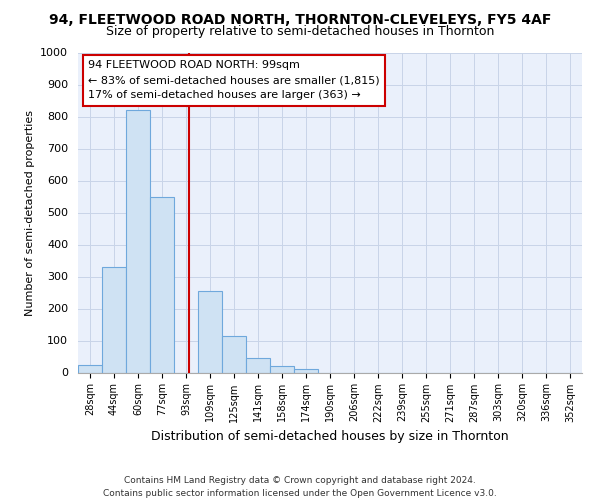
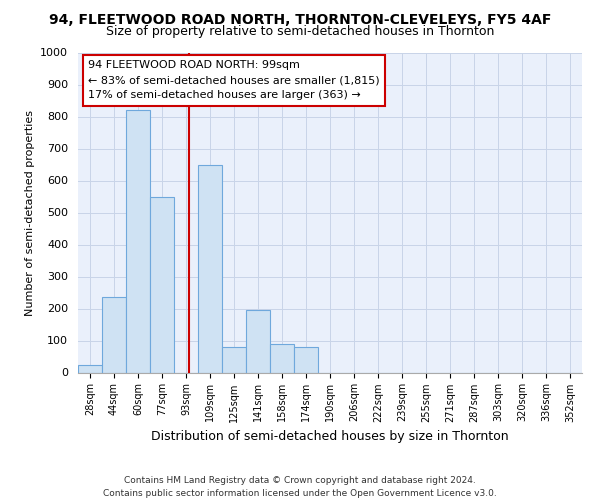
44sqm: 330 -> 235
109sqm: 255 -> 650
125sqm: 115 -> 80
141sqm: 45 -> 195
158sqm: 20 -> 90
174sqm: 10 -> 80
